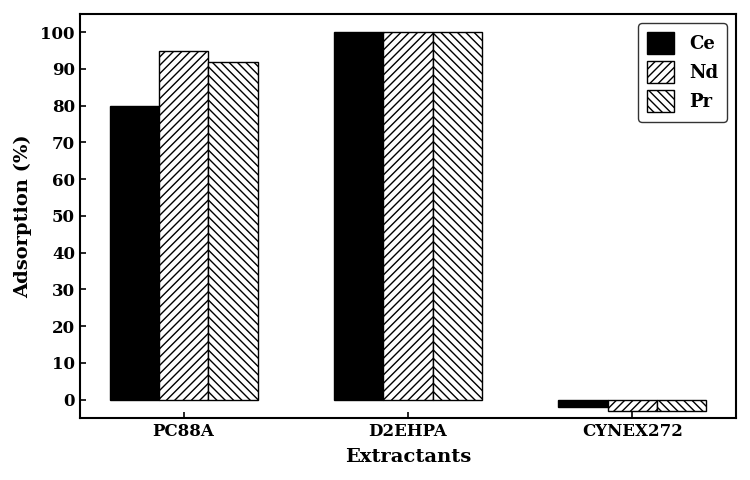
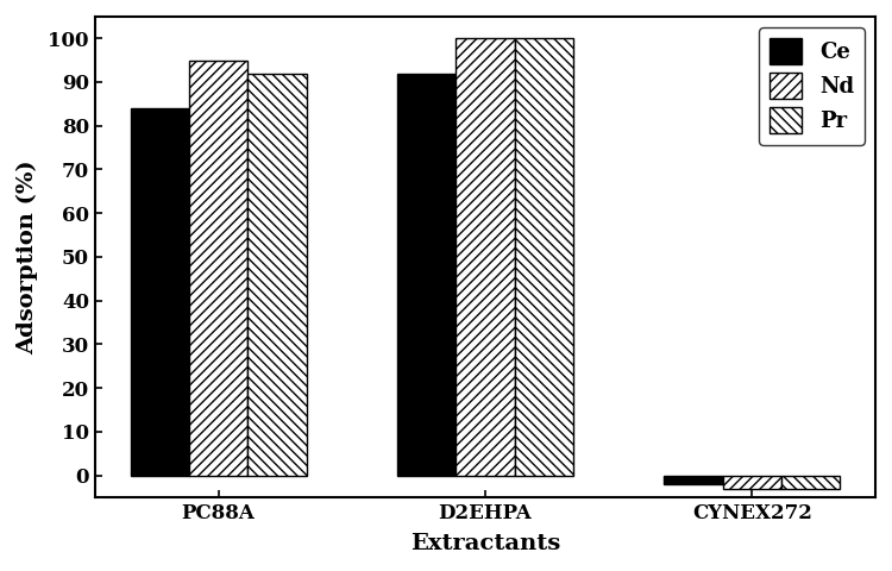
Ce/PC88A: 80 -> 84
Ce/D2EHPA: 100 -> 92
